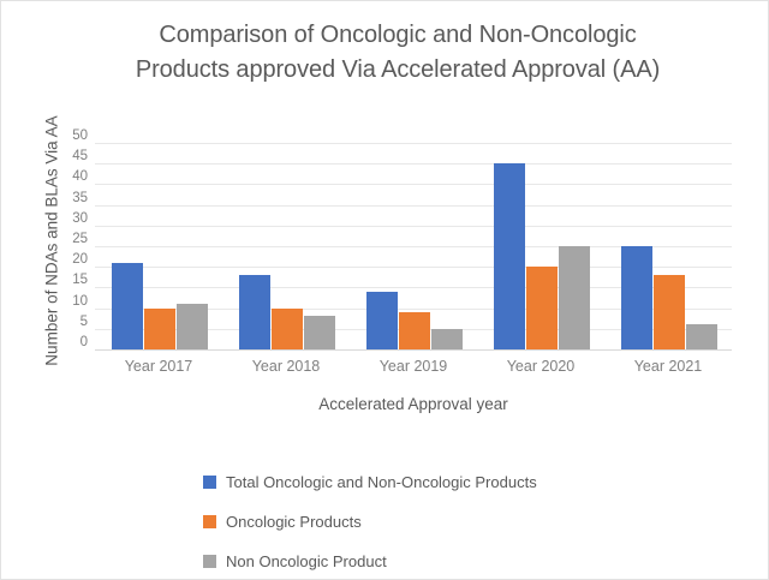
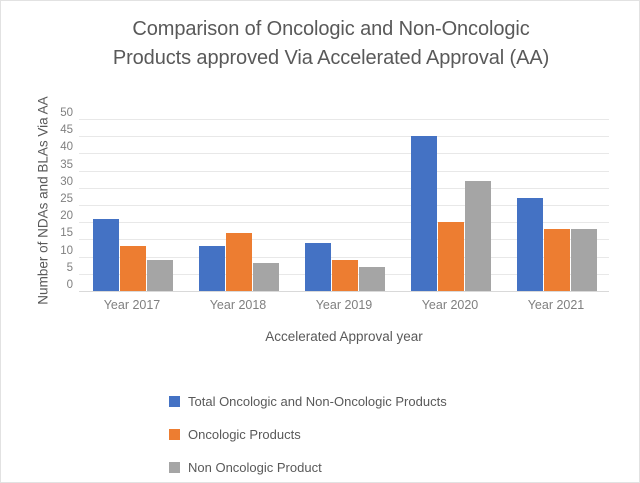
Oncologic Products/Year 2017: 10 -> 13
Non Oncologic Product/Year 2017: 11 -> 9
Total Oncologic and Non-Oncologic Products/Year 2018: 18 -> 13
Oncologic Products/Year 2018: 10 -> 17
Non Oncologic Product/Year 2019: 5 -> 7
Non Oncologic Product/Year 2020: 25 -> 32
Total Oncologic and Non-Oncologic Products/Year 2021: 25 -> 27
Non Oncologic Product/Year 2021: 6 -> 18
